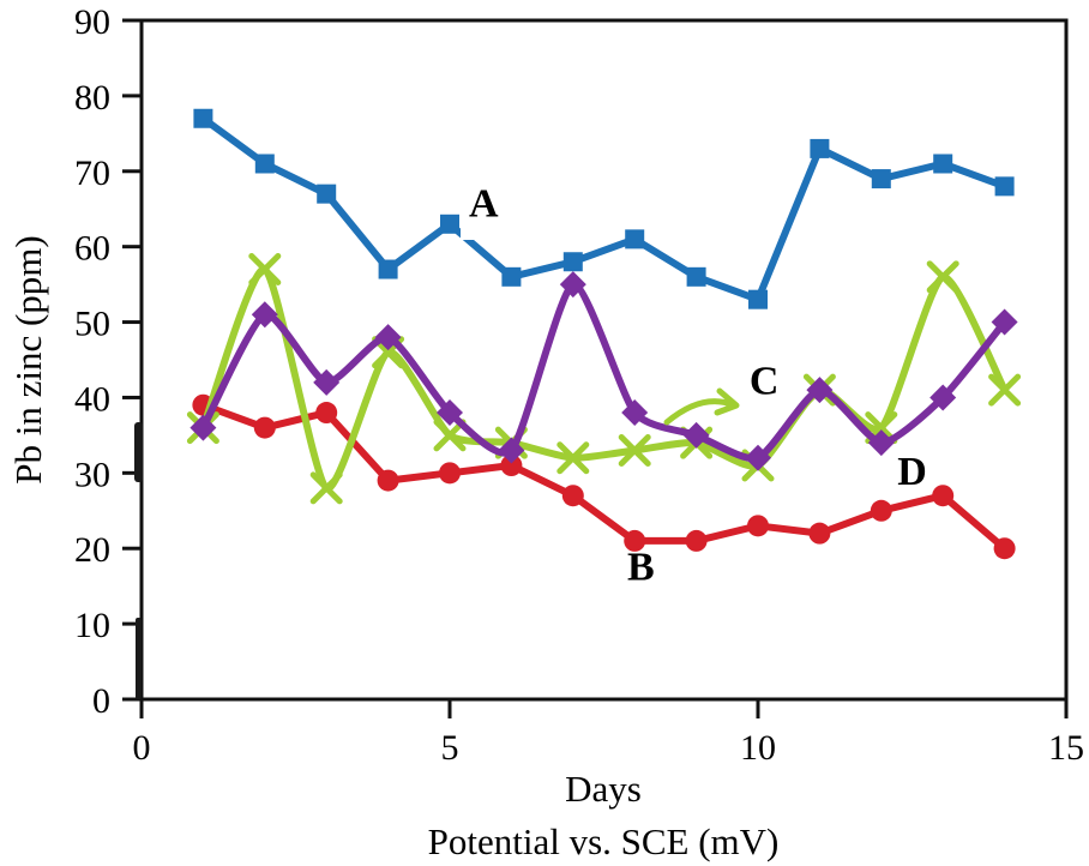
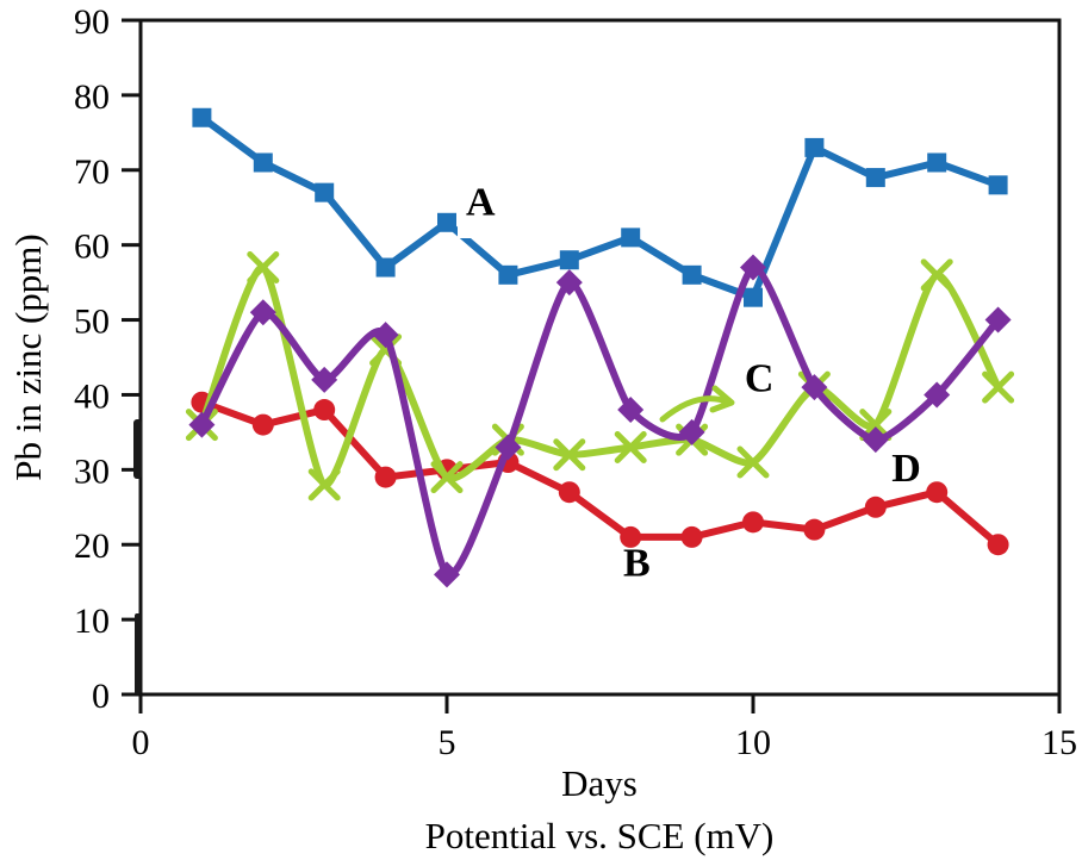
C/5: 35 -> 29
D/5: 38 -> 16
D/10: 32 -> 57
